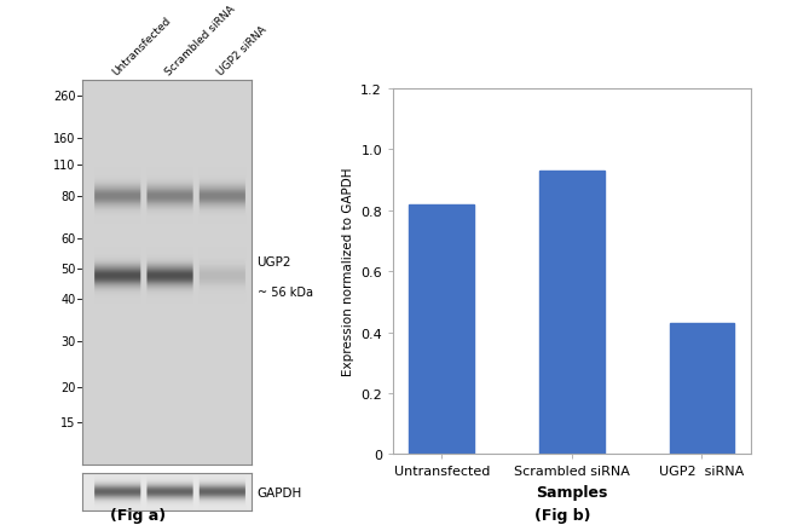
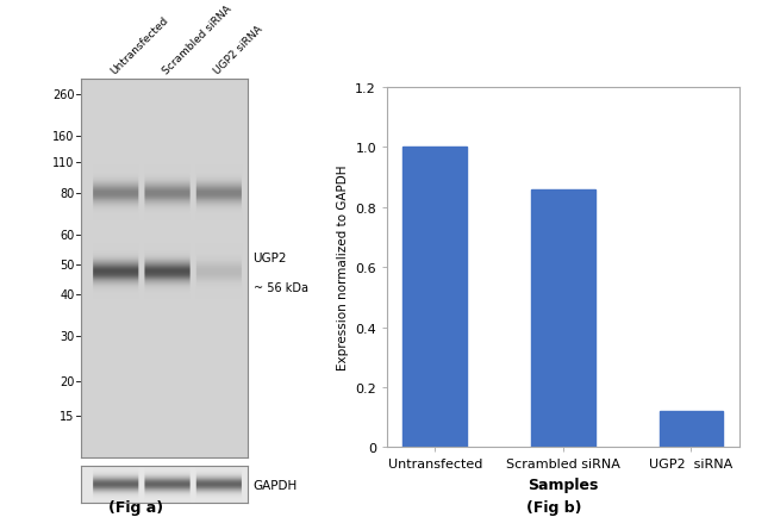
Untransfected: 0.82 -> 1.00
Scrambled siRNA: 0.93 -> 0.86
UGP2 siRNA: 0.43 -> 0.12
